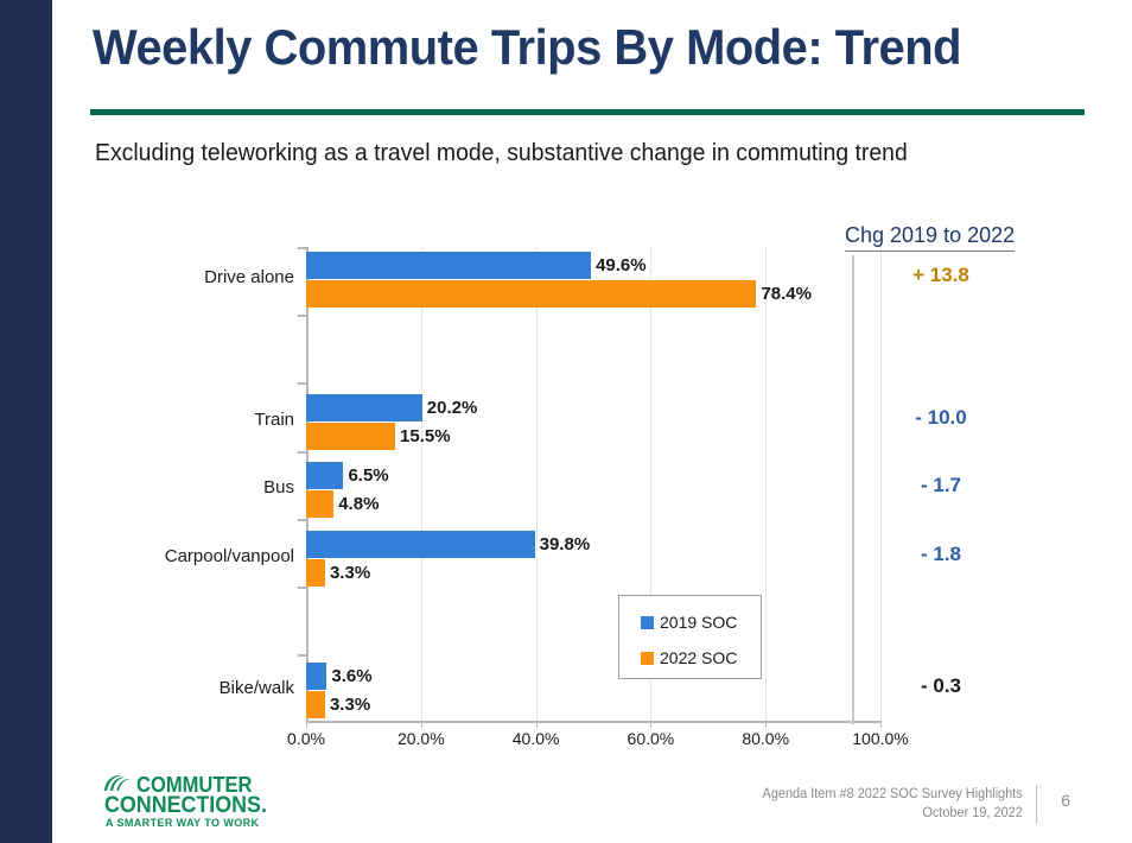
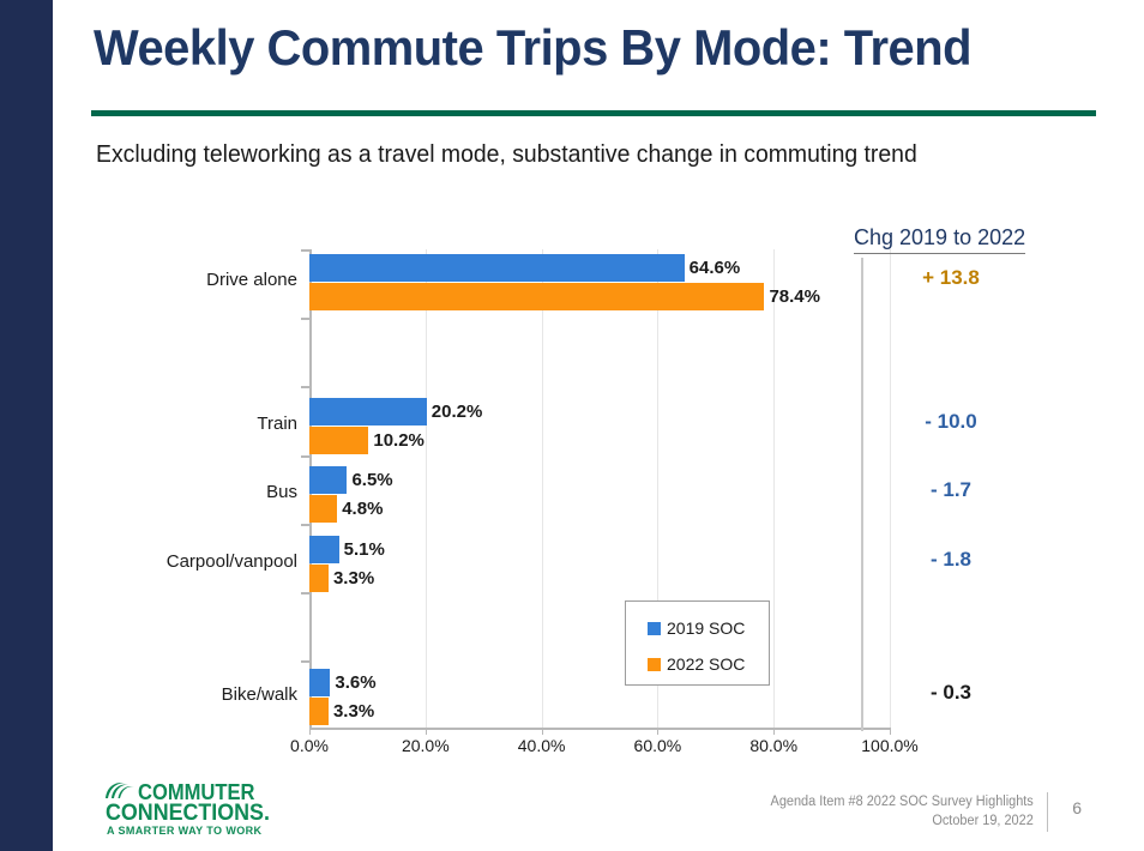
2019 SOC/Drive alone: 49.6% -> 64.6%
2022 SOC/Train: 15.5% -> 10.2%
2019 SOC/Carpool/vanpool: 39.8% -> 5.1%
